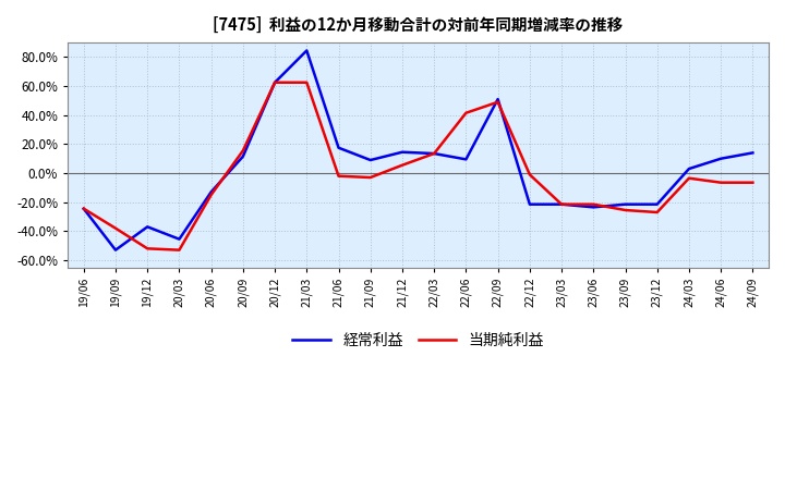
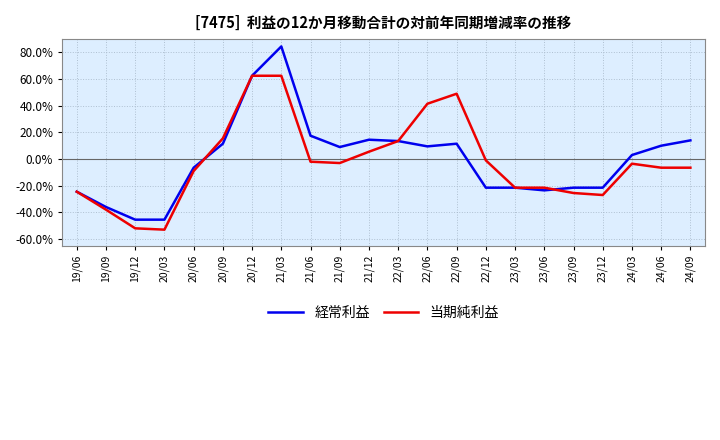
経常利益/19/09: -53% -> -36%
経常利益/19/12: -37% -> -46%
経常利益/20/06: -13% -> -7%
当期純利益/20/06: -15% -> -9%
経常利益/22/09: 51% -> 12%
